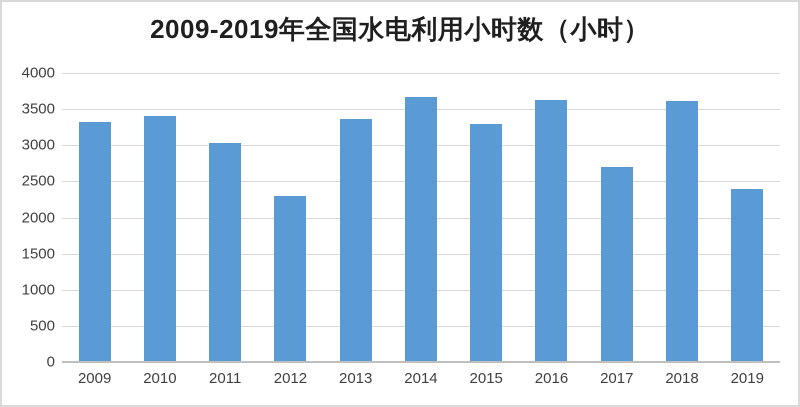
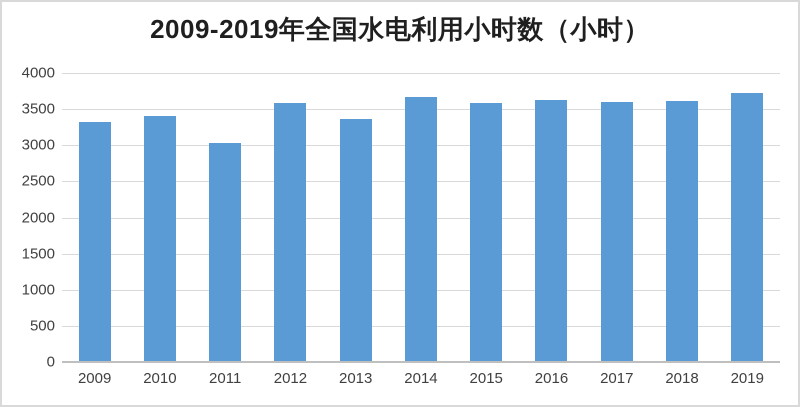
2012: 2300 -> 3600
2015: 3300 -> 3600
2017: 2700 -> 3600
2019: 2400 -> 3700
